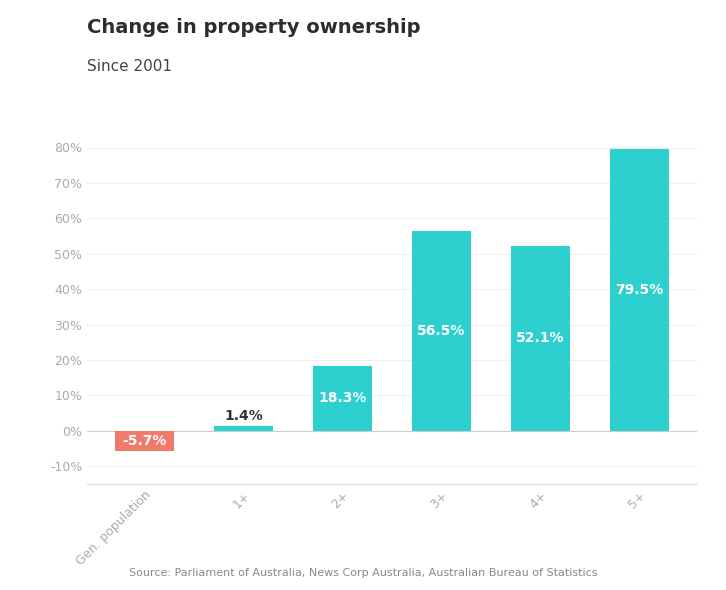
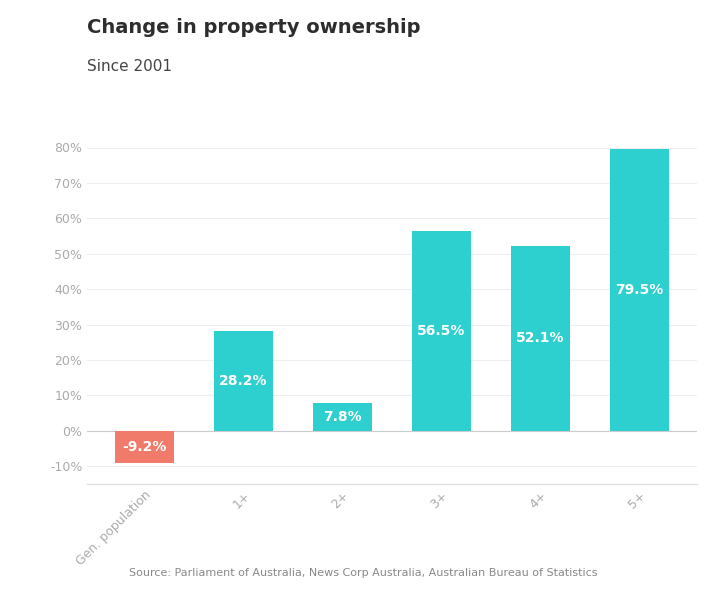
Gen. population: -5.7% -> -9.2%
1+: 1.4% -> 28.2%
2+: 18.3% -> 7.8%
